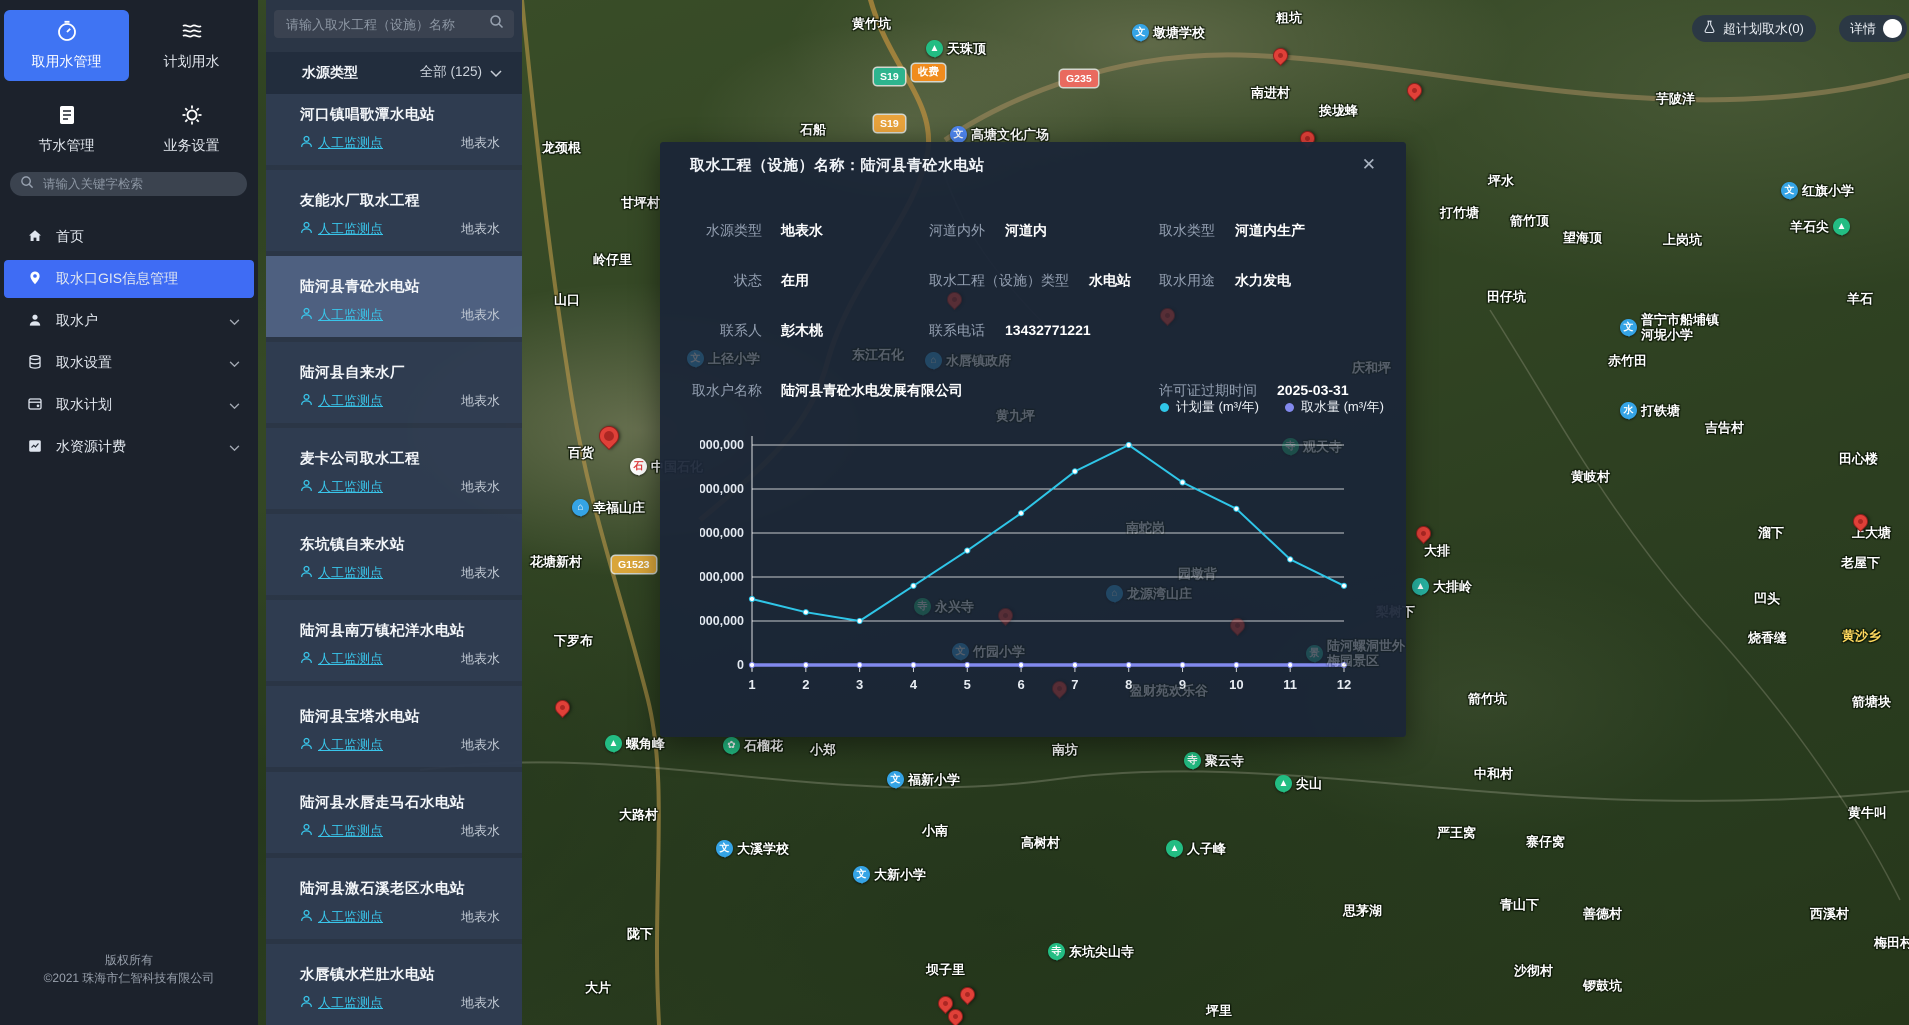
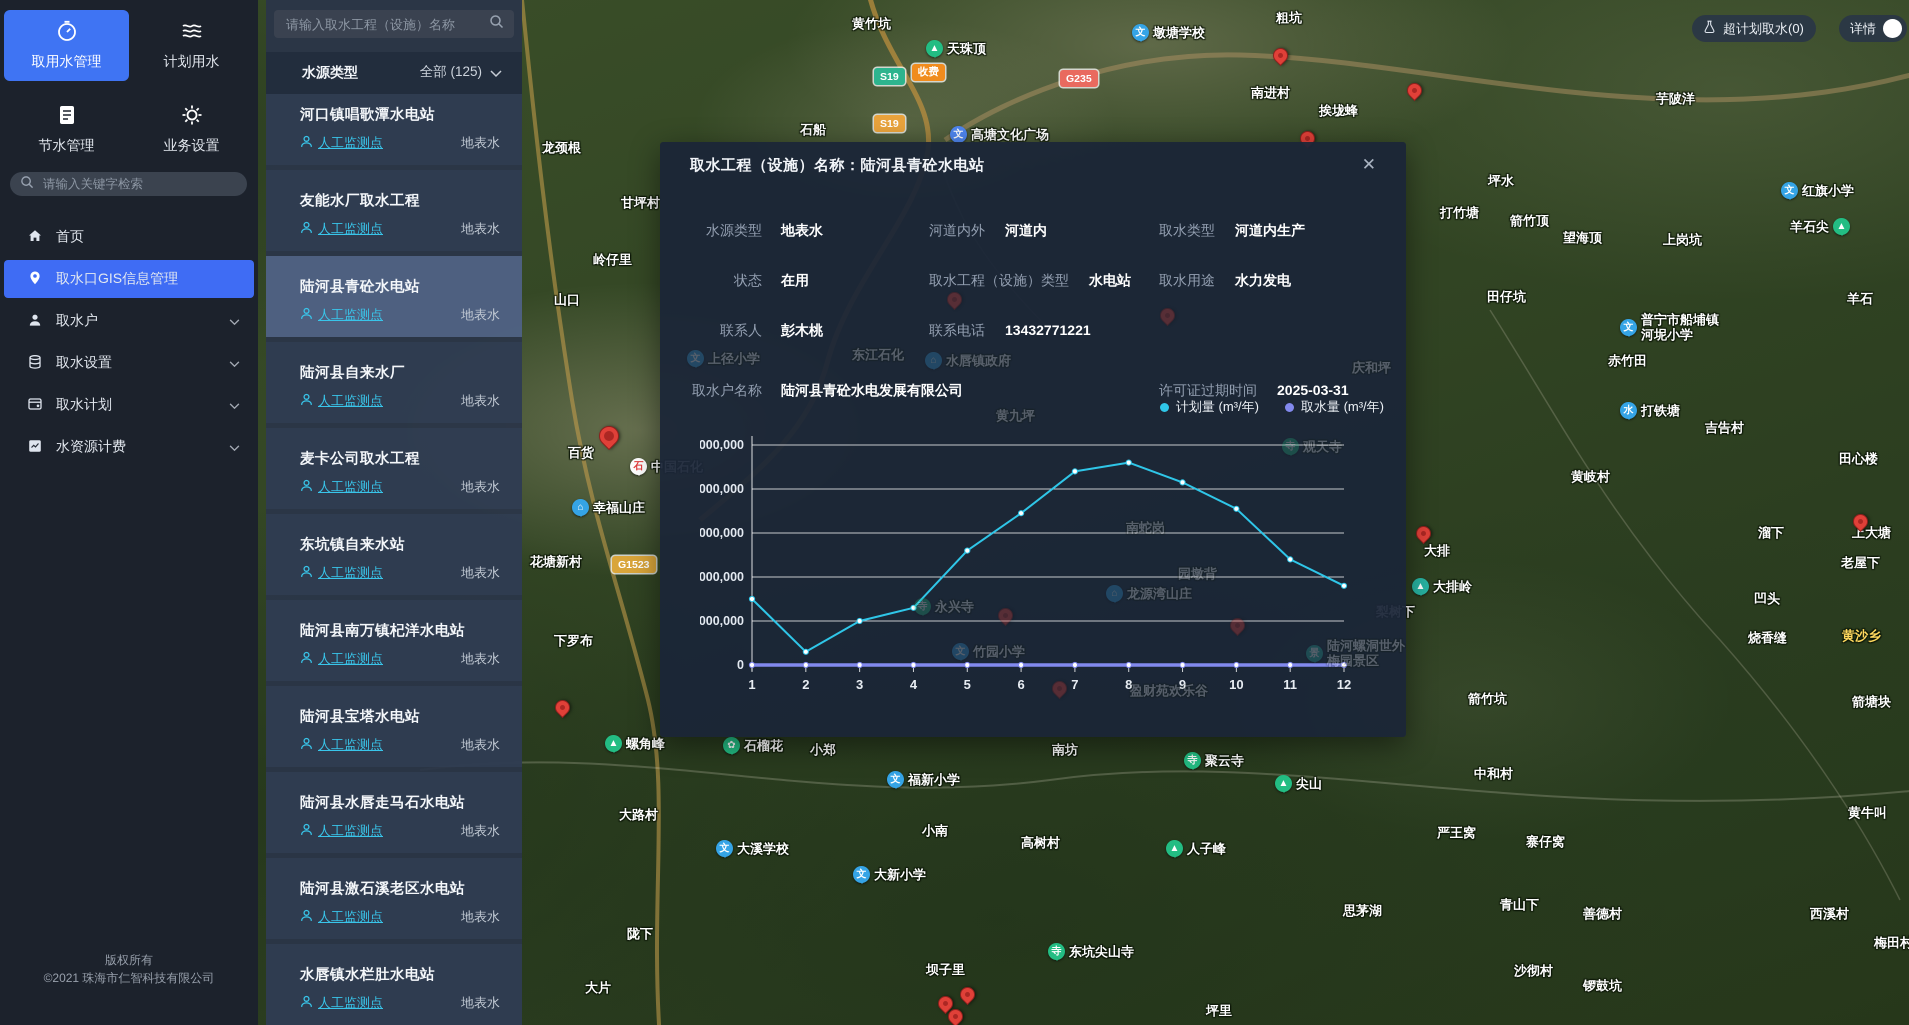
计划量 (m³/年)/2: 1200000 -> 300000
计划量 (m³/年)/4: 1800000 -> 1300000
计划量 (m³/年)/8: 5000000 -> 4600000
